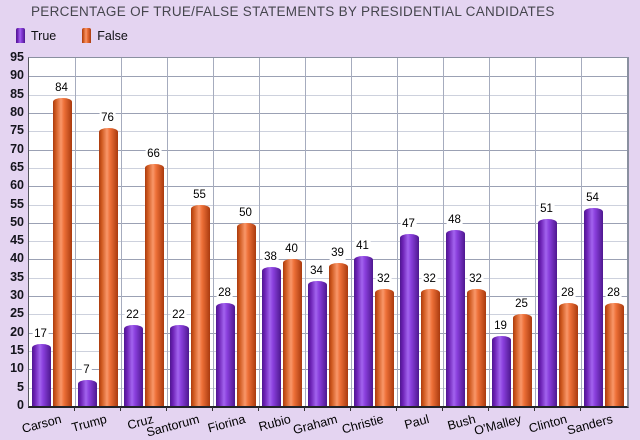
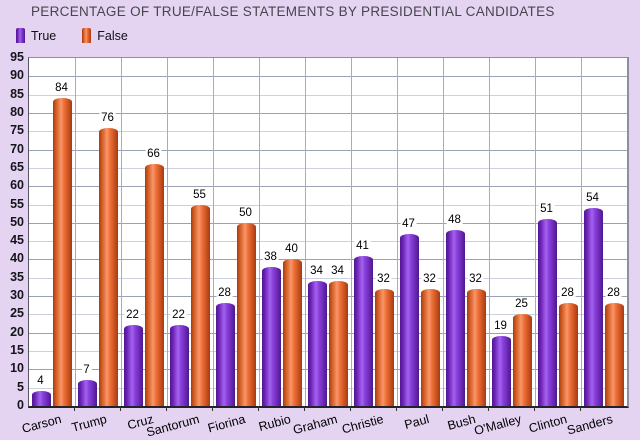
True/Carson: 17 -> 4
False/Graham: 39 -> 34
